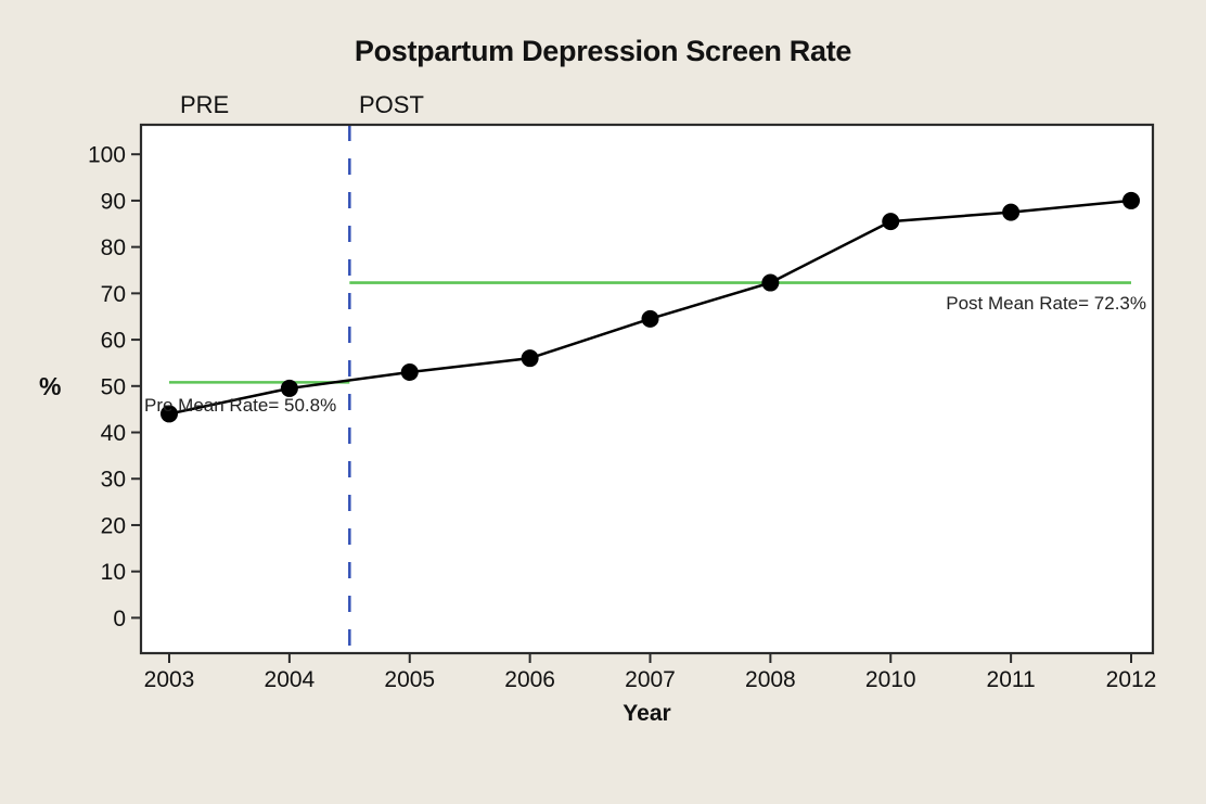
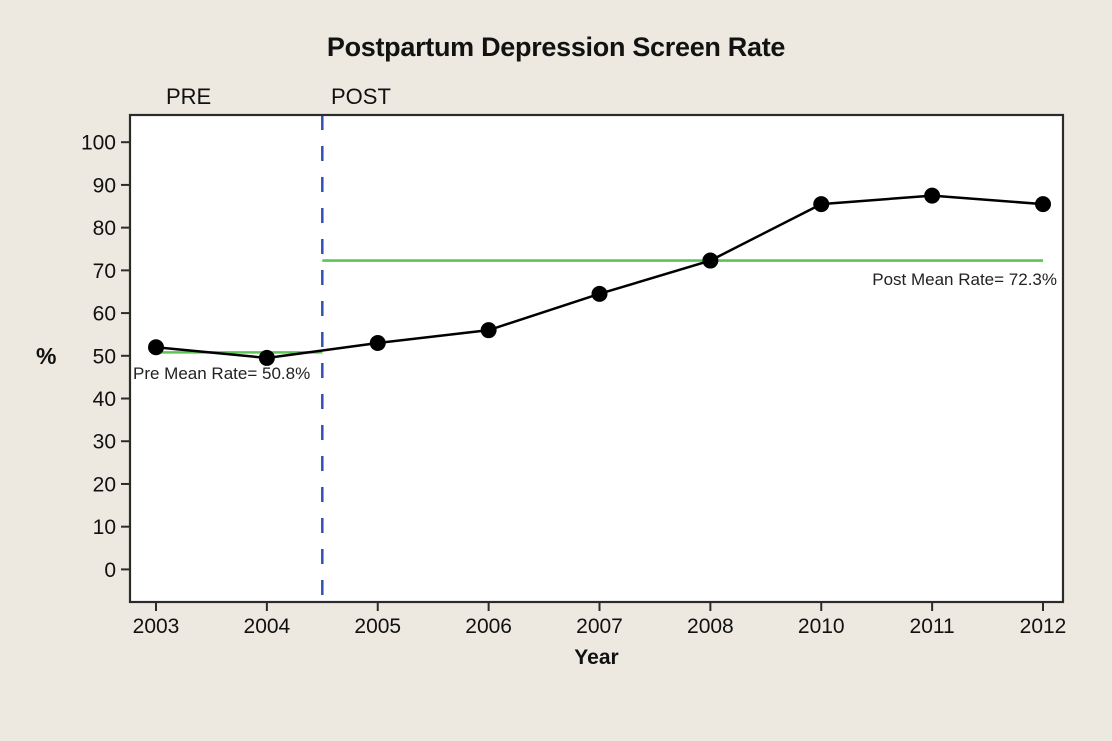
2003: 44 -> 52
2012: 90 -> 86
